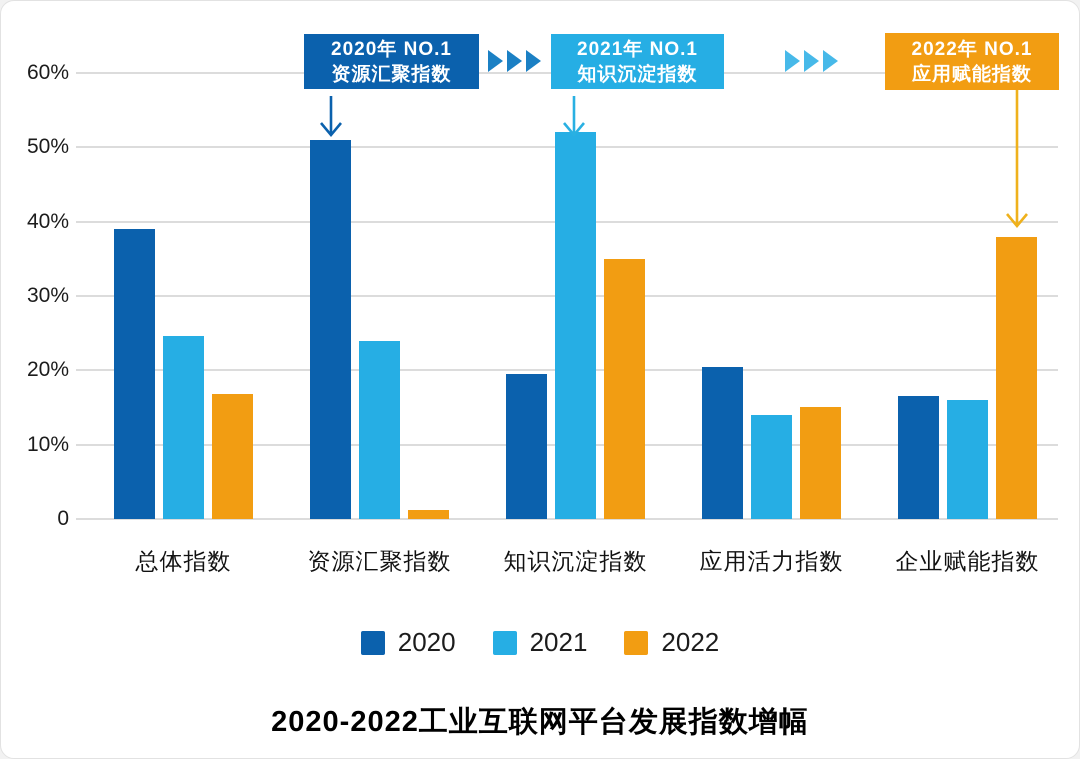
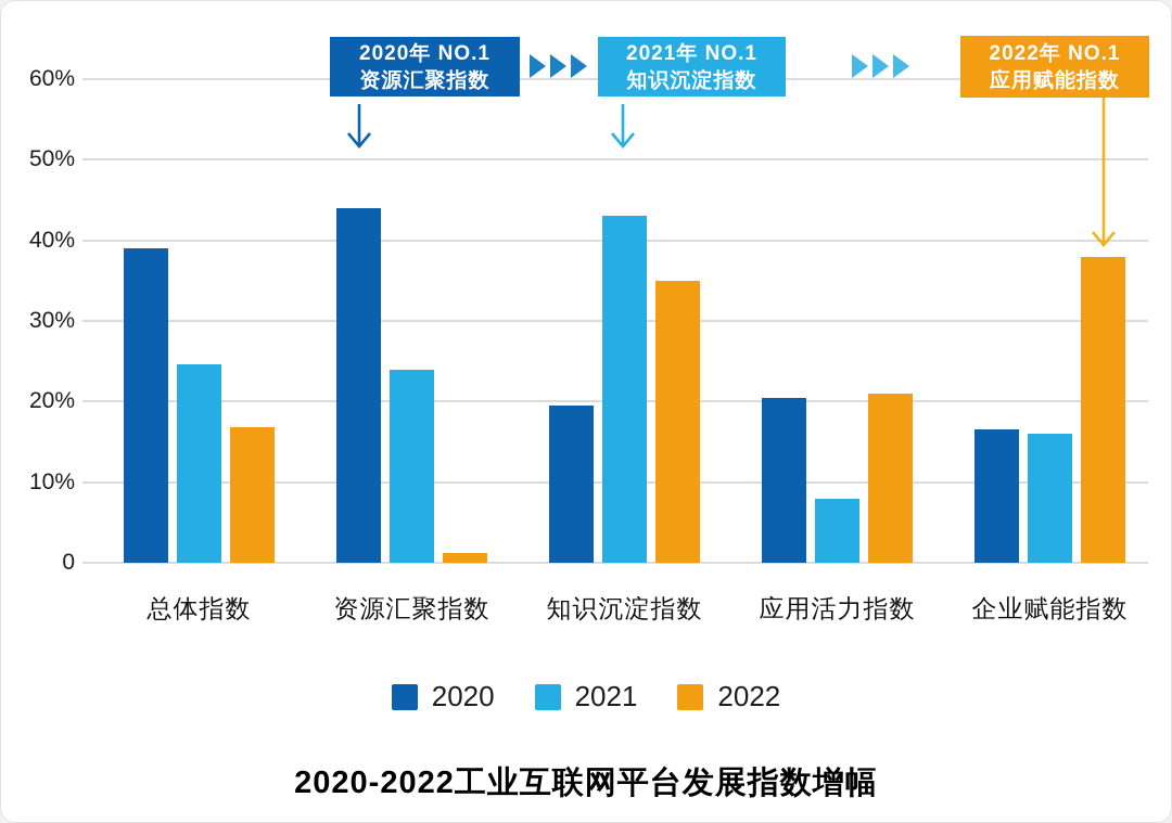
2020/资源汇聚指数: 51% -> 44%
2021/知识沉淀指数: 52% -> 43%
2021/应用活力指数: 14% -> 8%
2022/应用活力指数: 15% -> 21%
